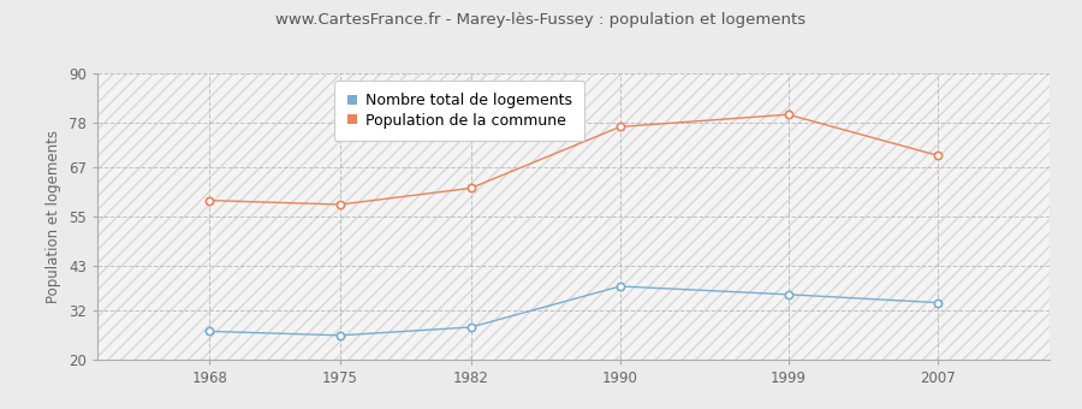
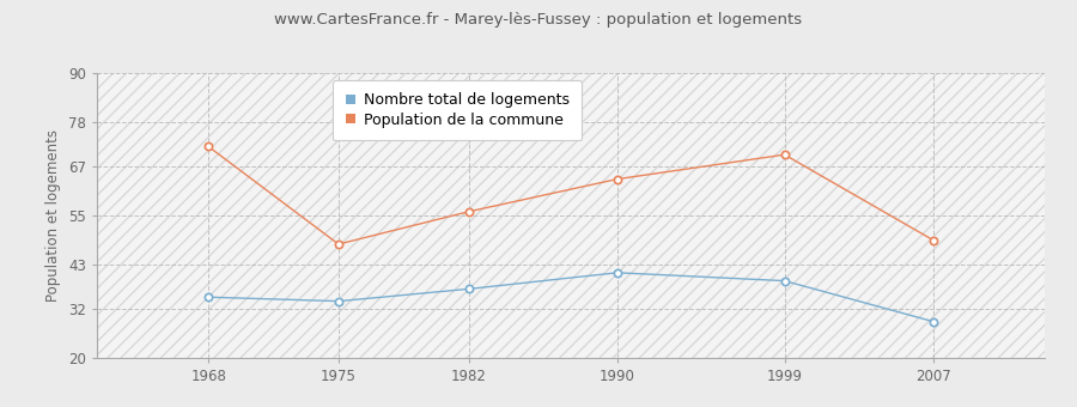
Nombre total de logements/1968: 27 -> 35
Population de la commune/1968: 59 -> 72
Nombre total de logements/1975: 26 -> 34
Population de la commune/1975: 58 -> 48
Nombre total de logements/1982: 28 -> 37
Population de la commune/1982: 62 -> 56
Nombre total de logements/1990: 38 -> 41
Population de la commune/1990: 77 -> 64
Nombre total de logements/1999: 36 -> 39
Population de la commune/1999: 80 -> 70
Nombre total de logements/2007: 34 -> 29
Population de la commune/2007: 70 -> 49
